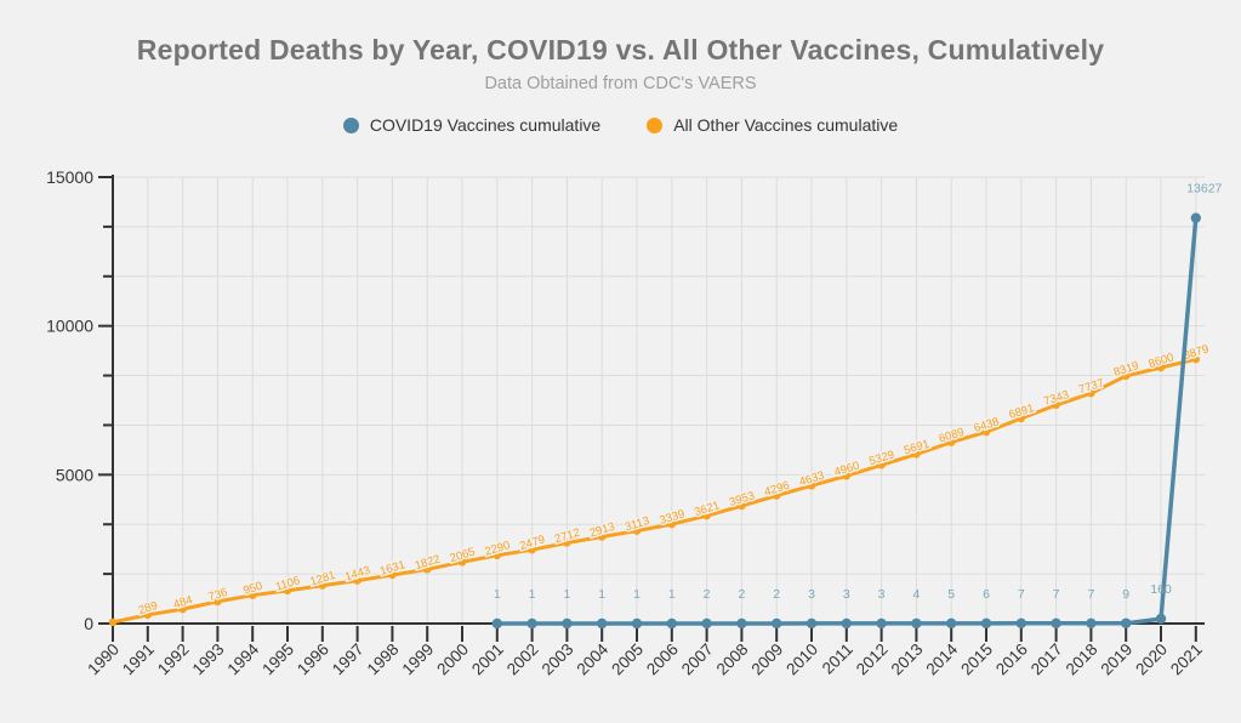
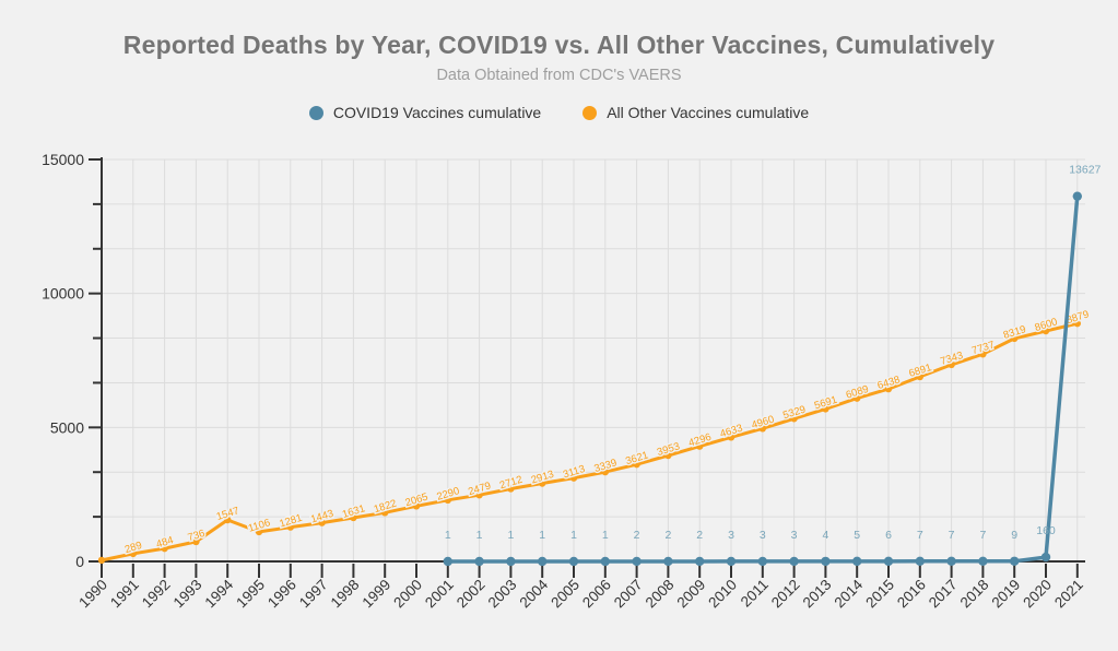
All Other Vaccines cumulative/1994: 950 -> 1547
